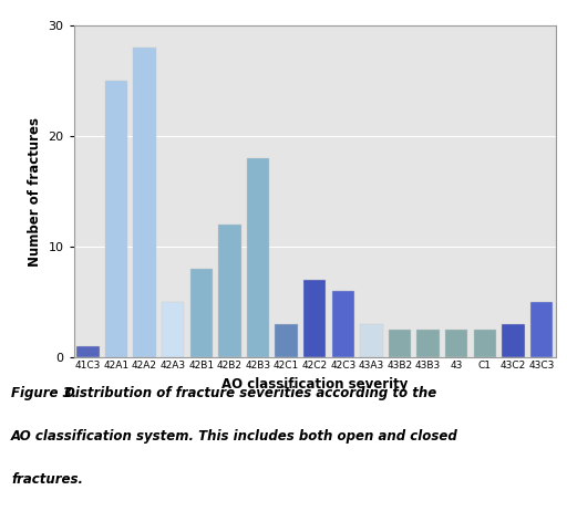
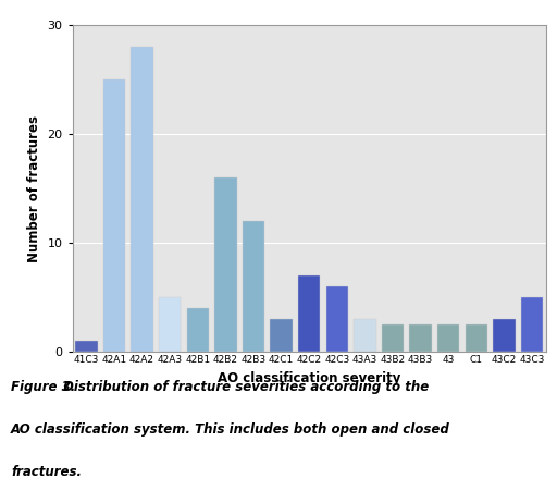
42B1: 8.0 -> 4.0
42B2: 12.0 -> 16.0
42B3: 18.0 -> 12.0
